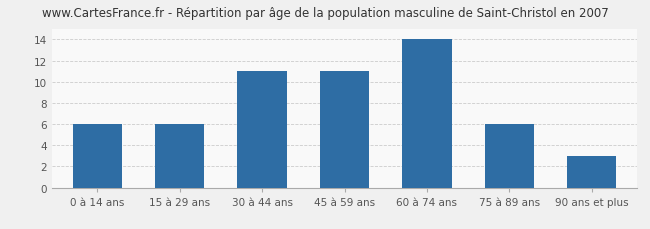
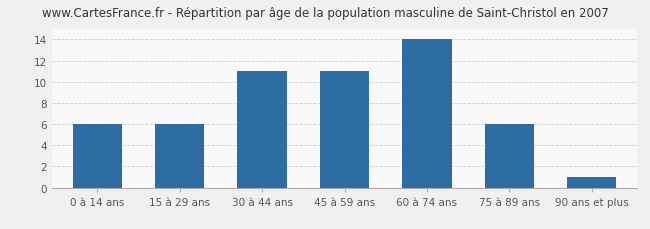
90 ans et plus: 3 -> 1
